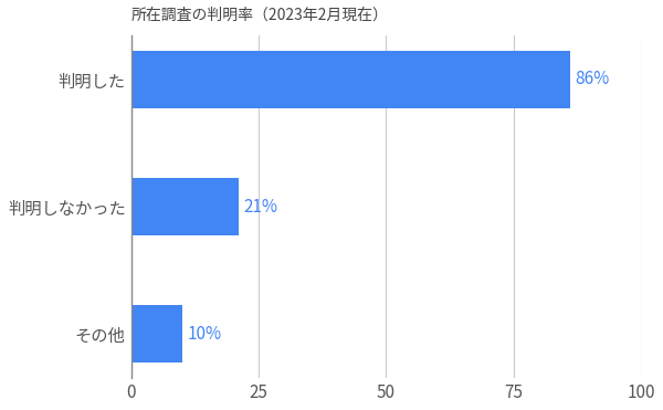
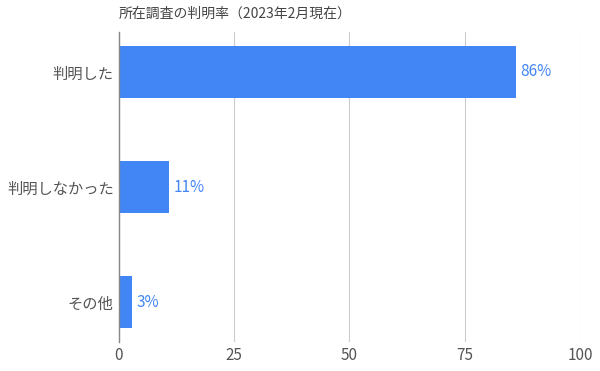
判明しなかった: 21% -> 11%
その他: 10% -> 3%
